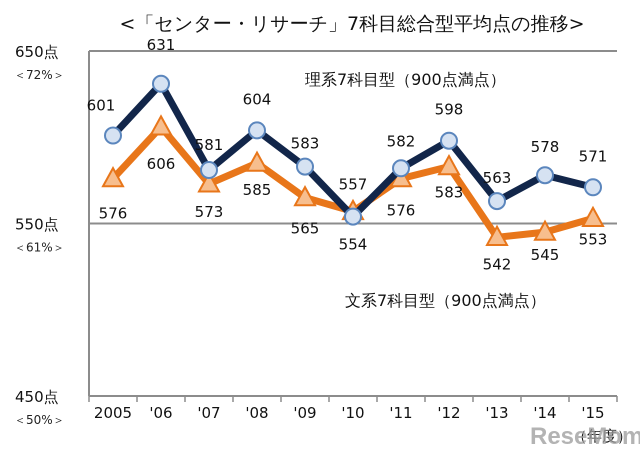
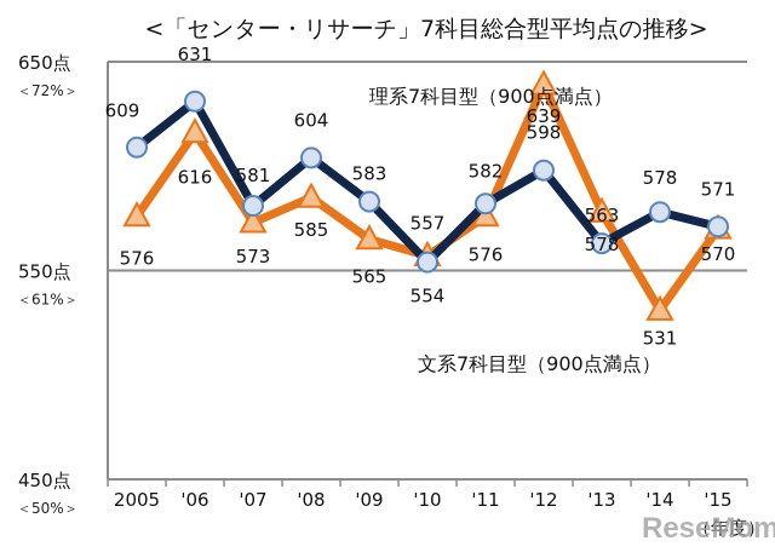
理系7科目型（900点満点）/2005: 601 -> 609
文系7科目型（900点満点）/'06: 606 -> 616
文系7科目型（900点満点）/'12: 583 -> 639
文系7科目型（900点満点）/'13: 542 -> 578
文系7科目型（900点満点）/'14: 545 -> 531
文系7科目型（900点満点）/'15: 553 -> 570
